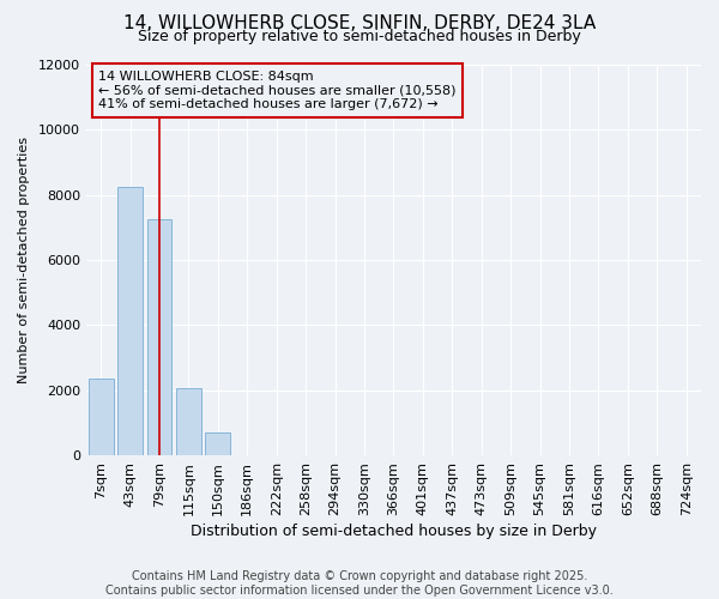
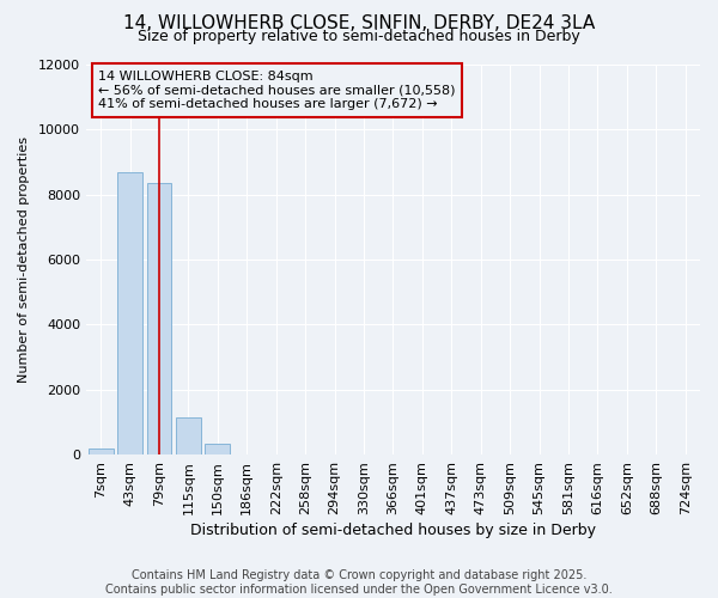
7sqm: 2350 -> 200
43sqm: 8250 -> 8700
79sqm: 7250 -> 8350
115sqm: 2050 -> 1150
150sqm: 700 -> 340
